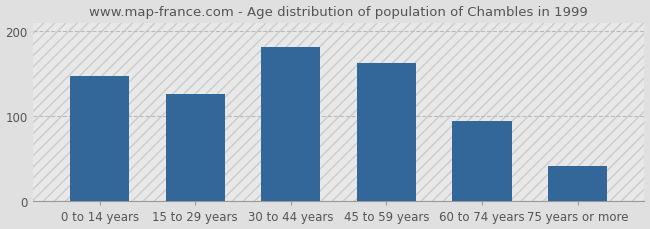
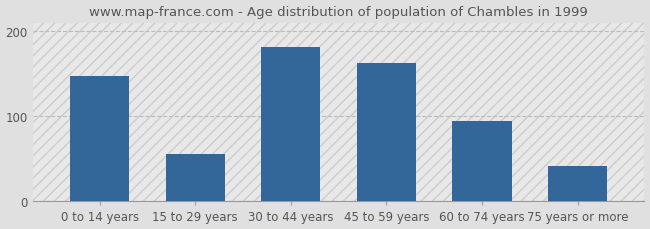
15 to 29 years: 126 -> 56
